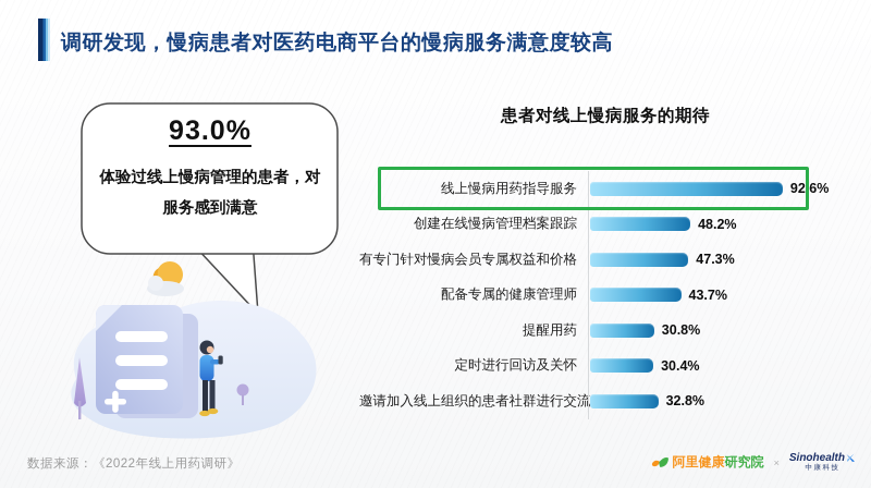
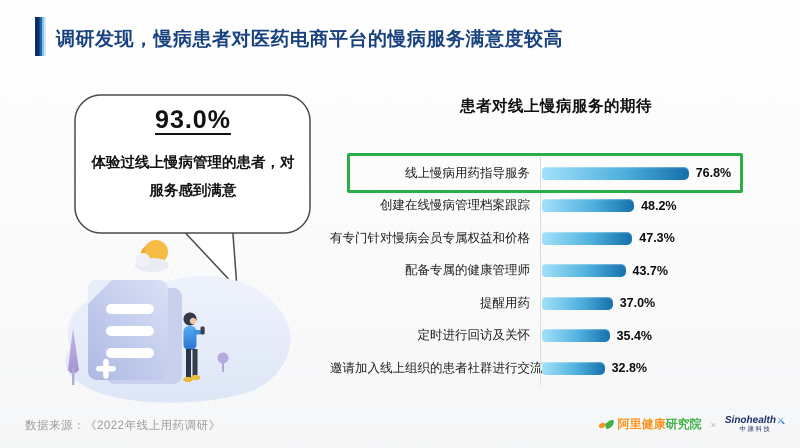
线上慢病用药指导服务: 92.6% -> 76.8%
提醒用药: 30.8% -> 37.0%
定时进行回访及关怀: 30.4% -> 35.4%
